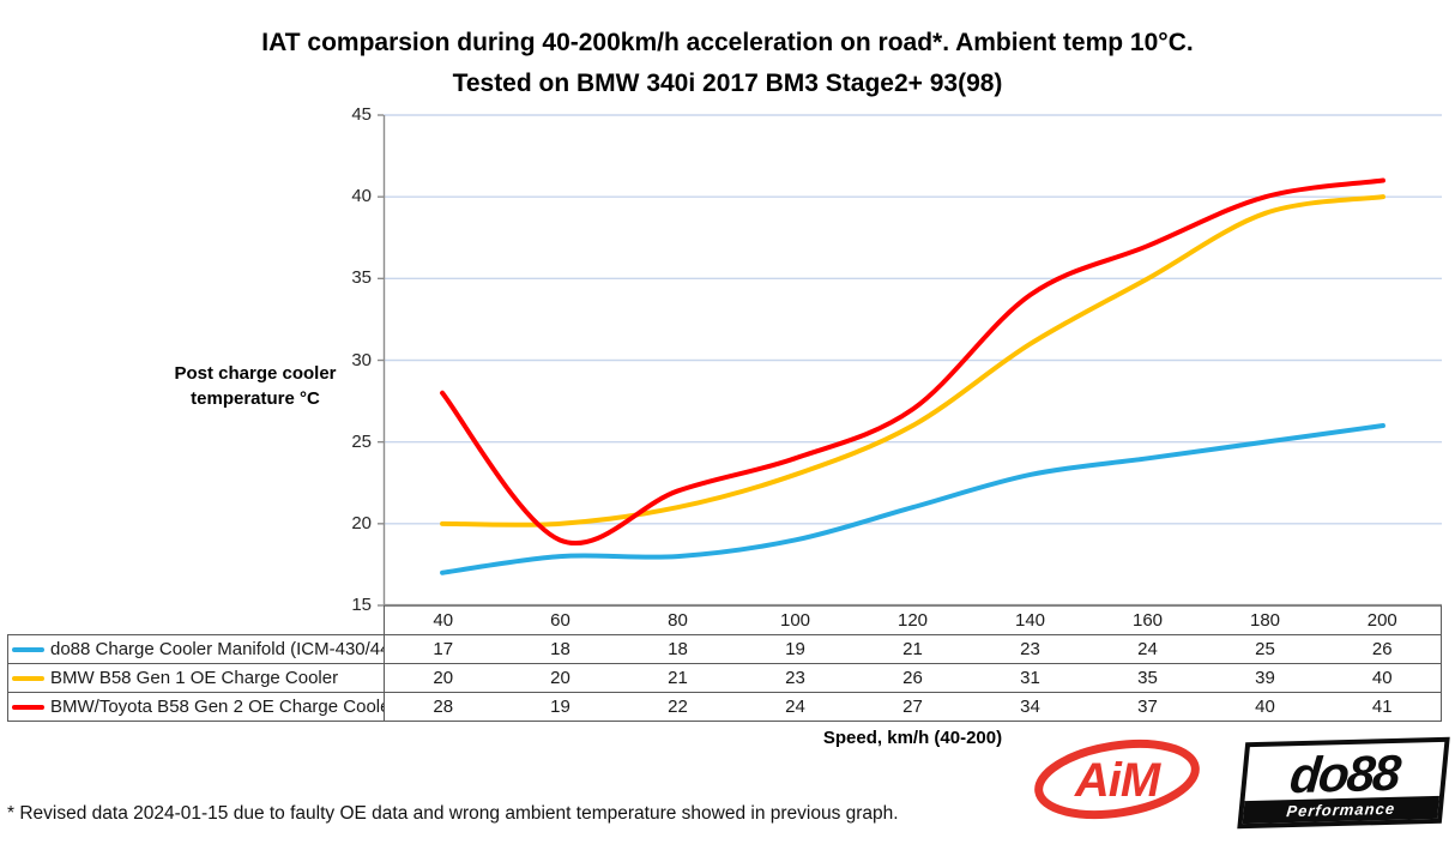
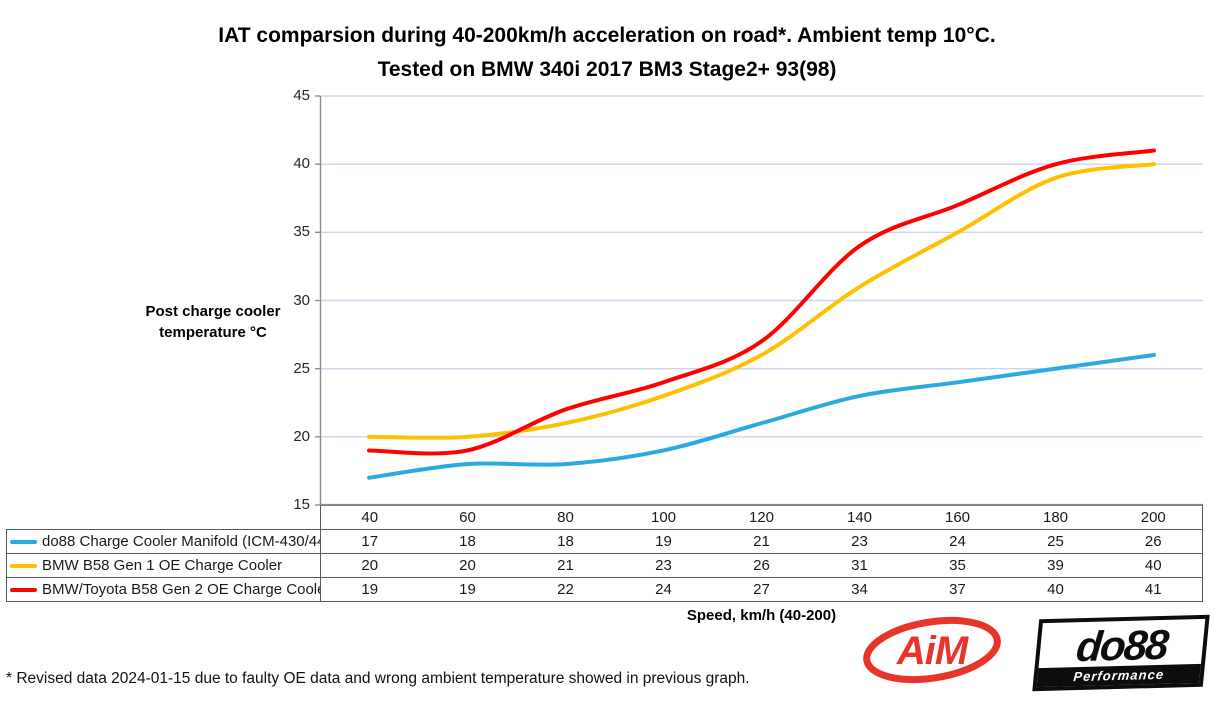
BMW/Toyota B58 Gen 2 OE Charge Cooler/40: 28 -> 19
